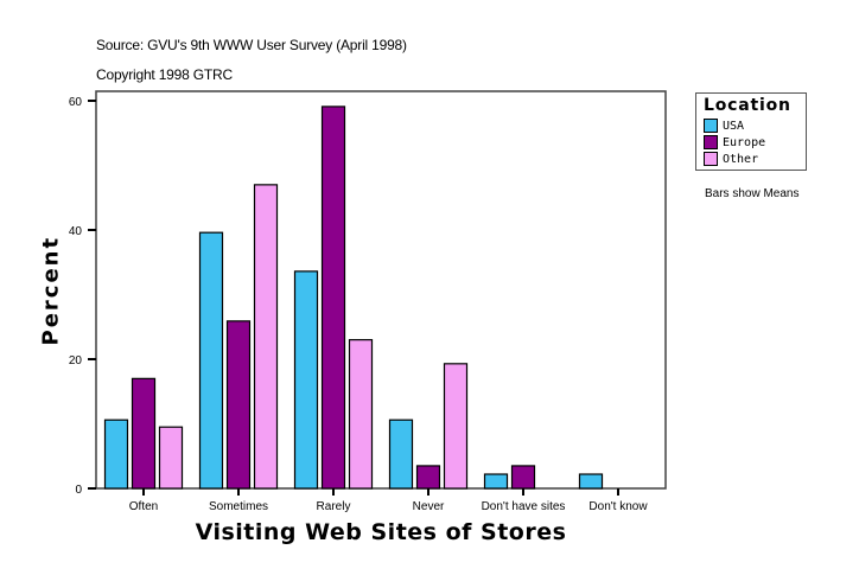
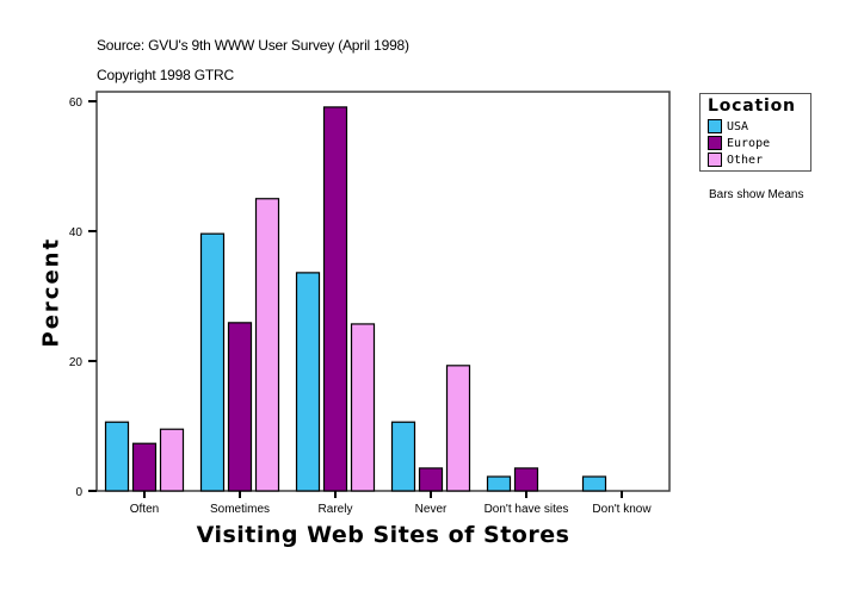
Europe/Often: 17 -> 7
Other/Sometimes: 47 -> 45
Other/Rarely: 23 -> 26
